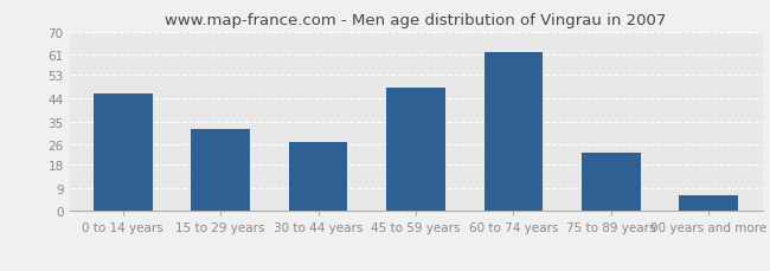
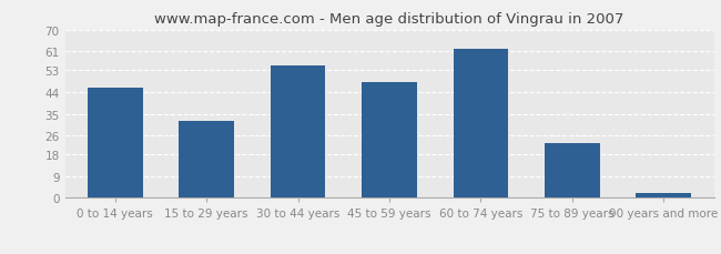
30 to 44 years: 27 -> 55
90 years and more: 6 -> 2
